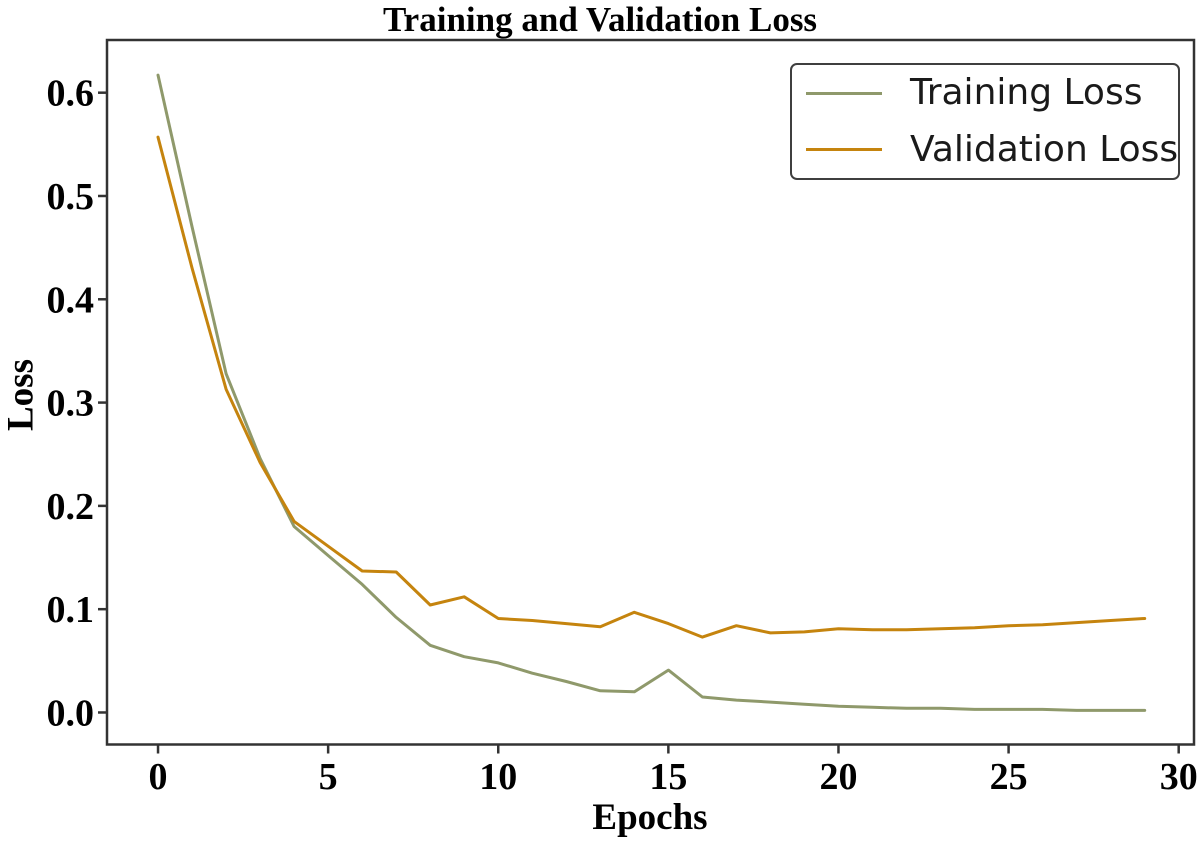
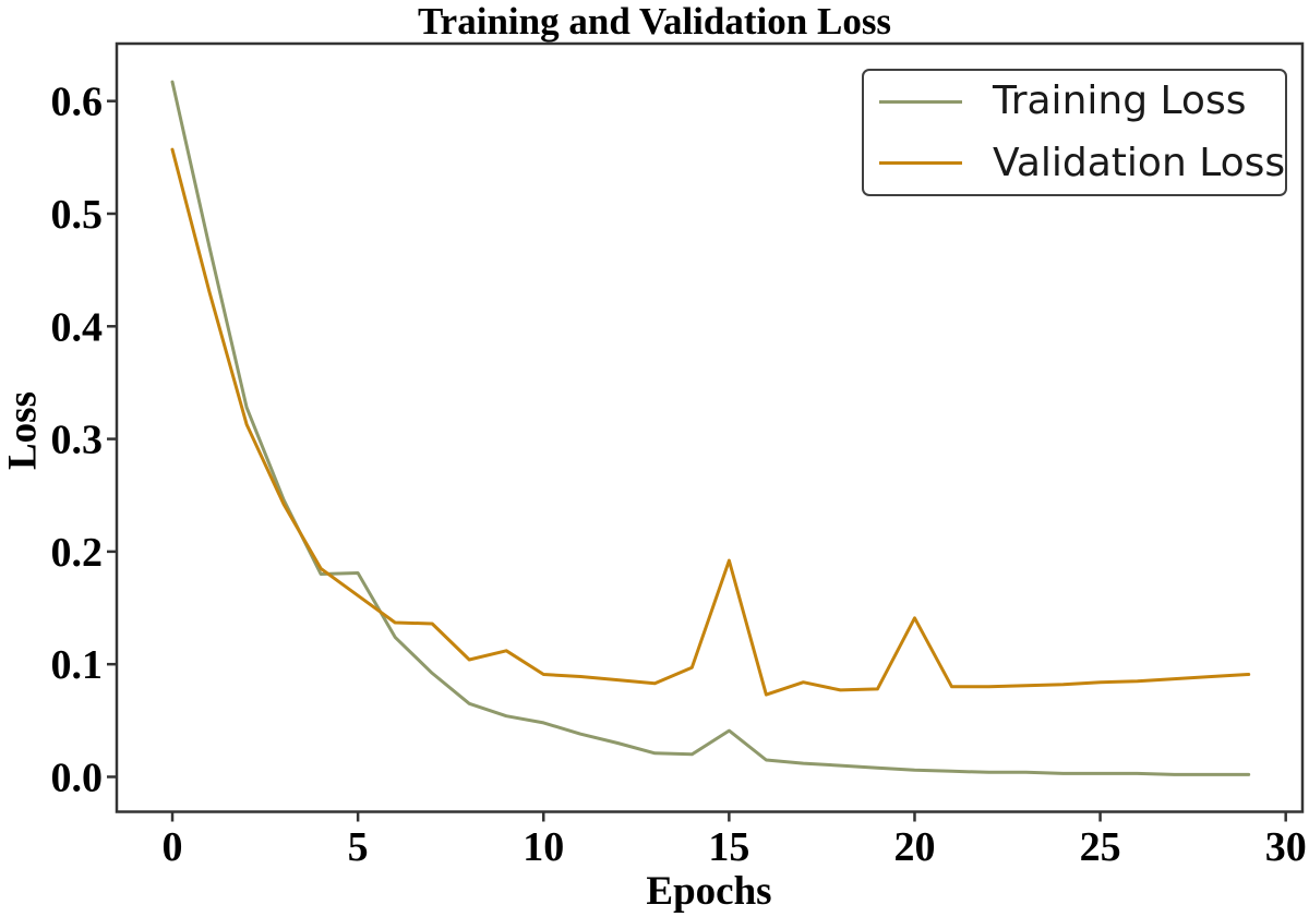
Training Loss/5: 0.152 -> 0.181
Validation Loss/15: 0.086 -> 0.192
Validation Loss/20: 0.081 -> 0.141
